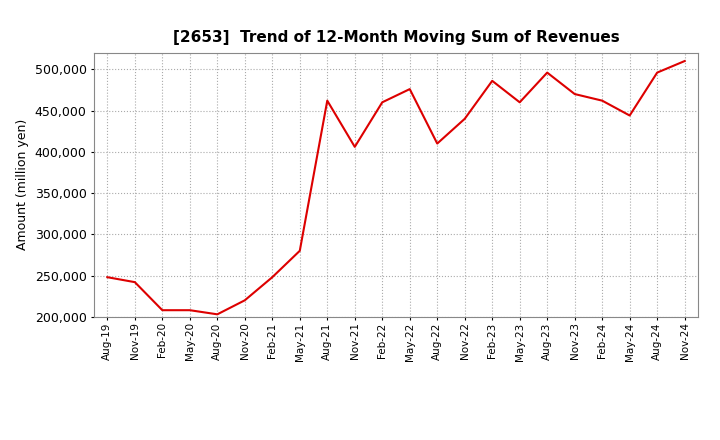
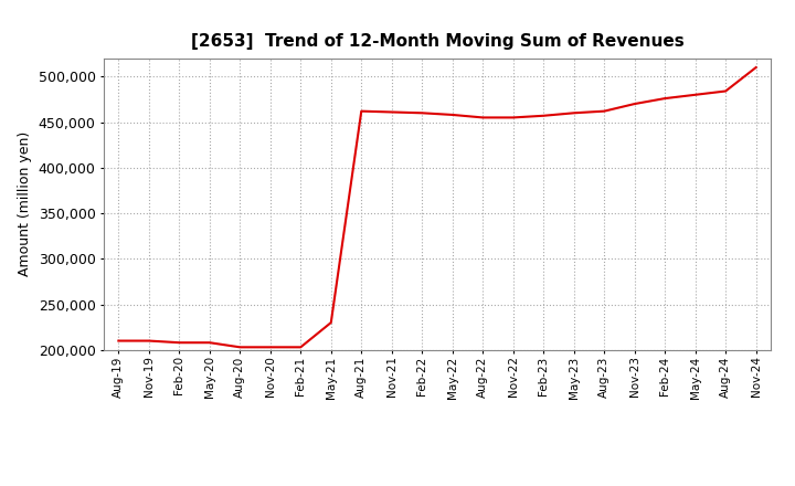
Aug-19: 248,000 -> 210,000
Nov-19: 242,000 -> 210,000
Nov-20: 220,000 -> 203,000
Feb-21: 248,000 -> 203,000
May-21: 280,000 -> 230,000
Nov-21: 406,000 -> 461,000
May-22: 476,000 -> 458,000
Aug-22: 410,000 -> 455,000
Nov-22: 440,000 -> 455,000
Feb-23: 486,000 -> 457,000
Aug-23: 496,000 -> 462,000
Feb-24: 462,000 -> 476,000
May-24: 444,000 -> 480,000
Aug-24: 496,000 -> 484,000
